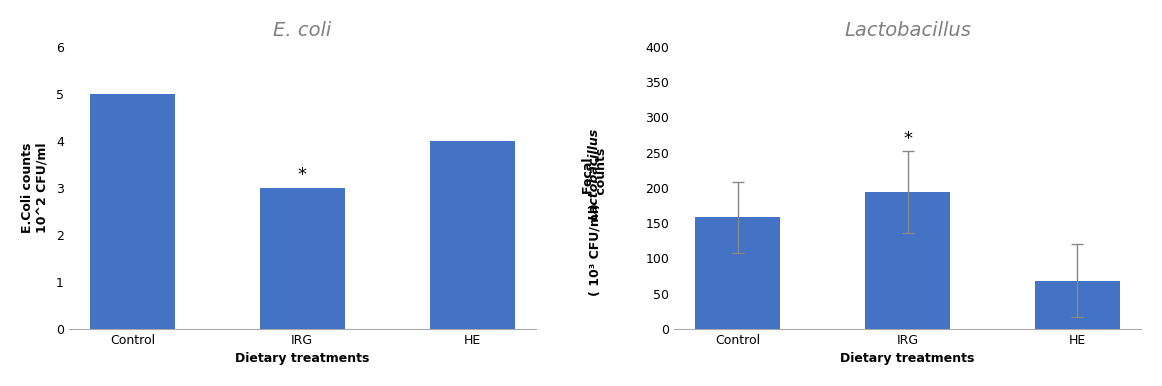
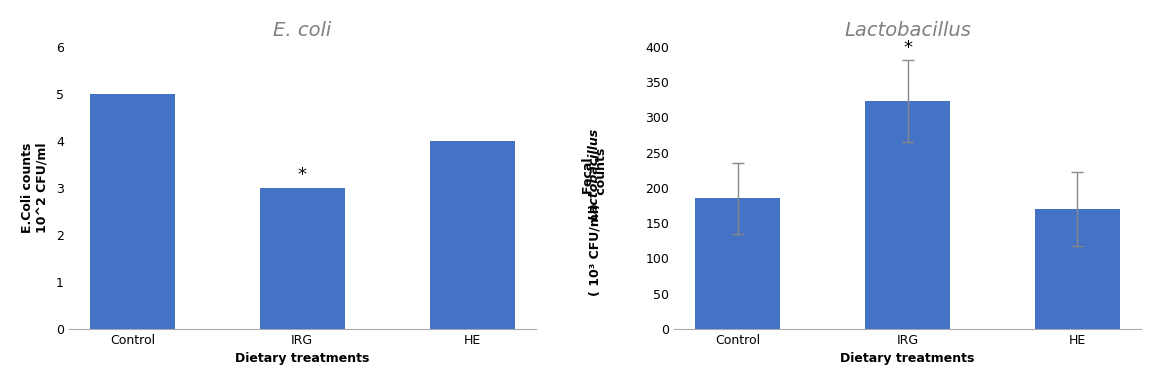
Lactobacillus/Control: 158 -> 185
Lactobacillus/IRG: 194 -> 323
Lactobacillus/HE: 68 -> 170
